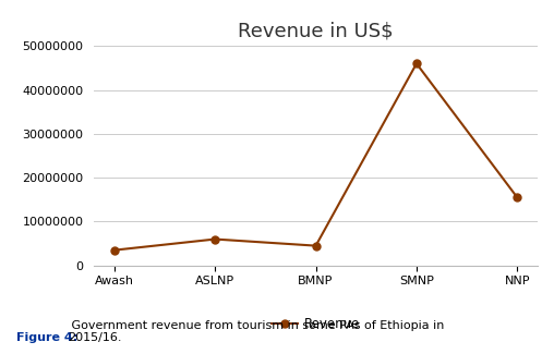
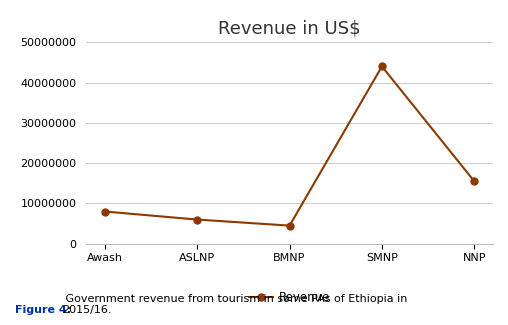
Awash: 3500000 -> 8000000
SMNP: 46000000 -> 44000000
